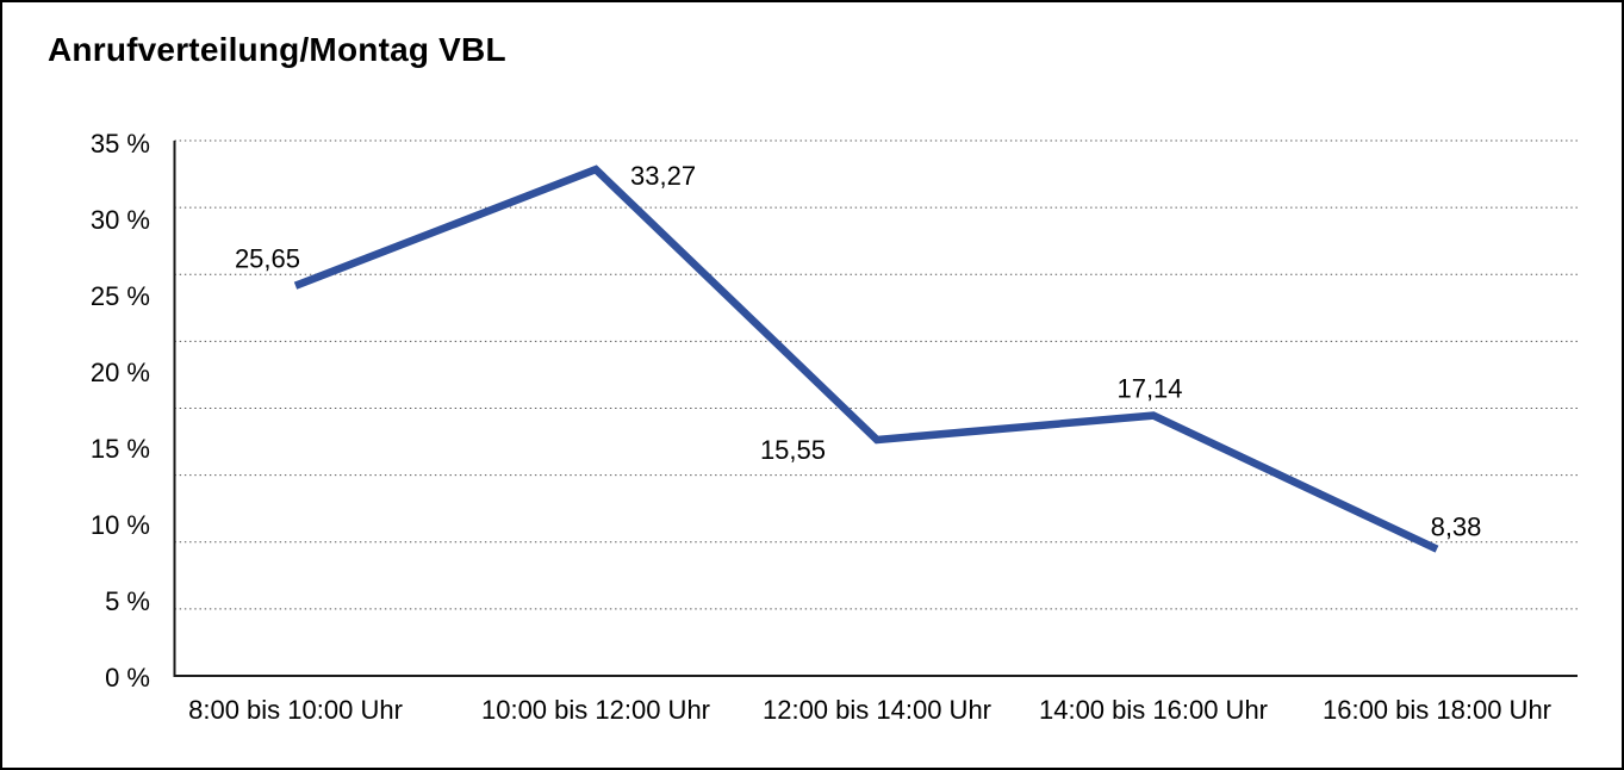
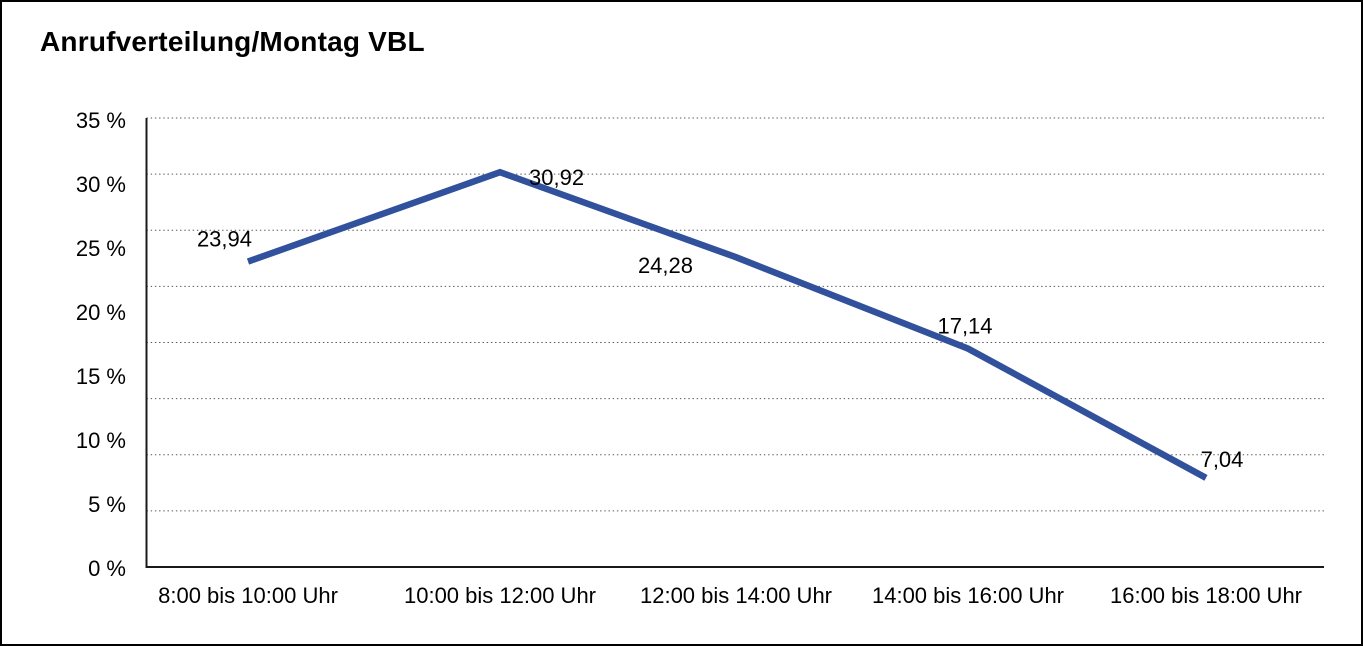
8:00 bis 10:00 Uhr: 25,65 -> 23,94
10:00 bis 12:00 Uhr: 33,27 -> 30,92
12:00 bis 14:00 Uhr: 15,55 -> 24,28
16:00 bis 18:00 Uhr: 8,38 -> 7,04
